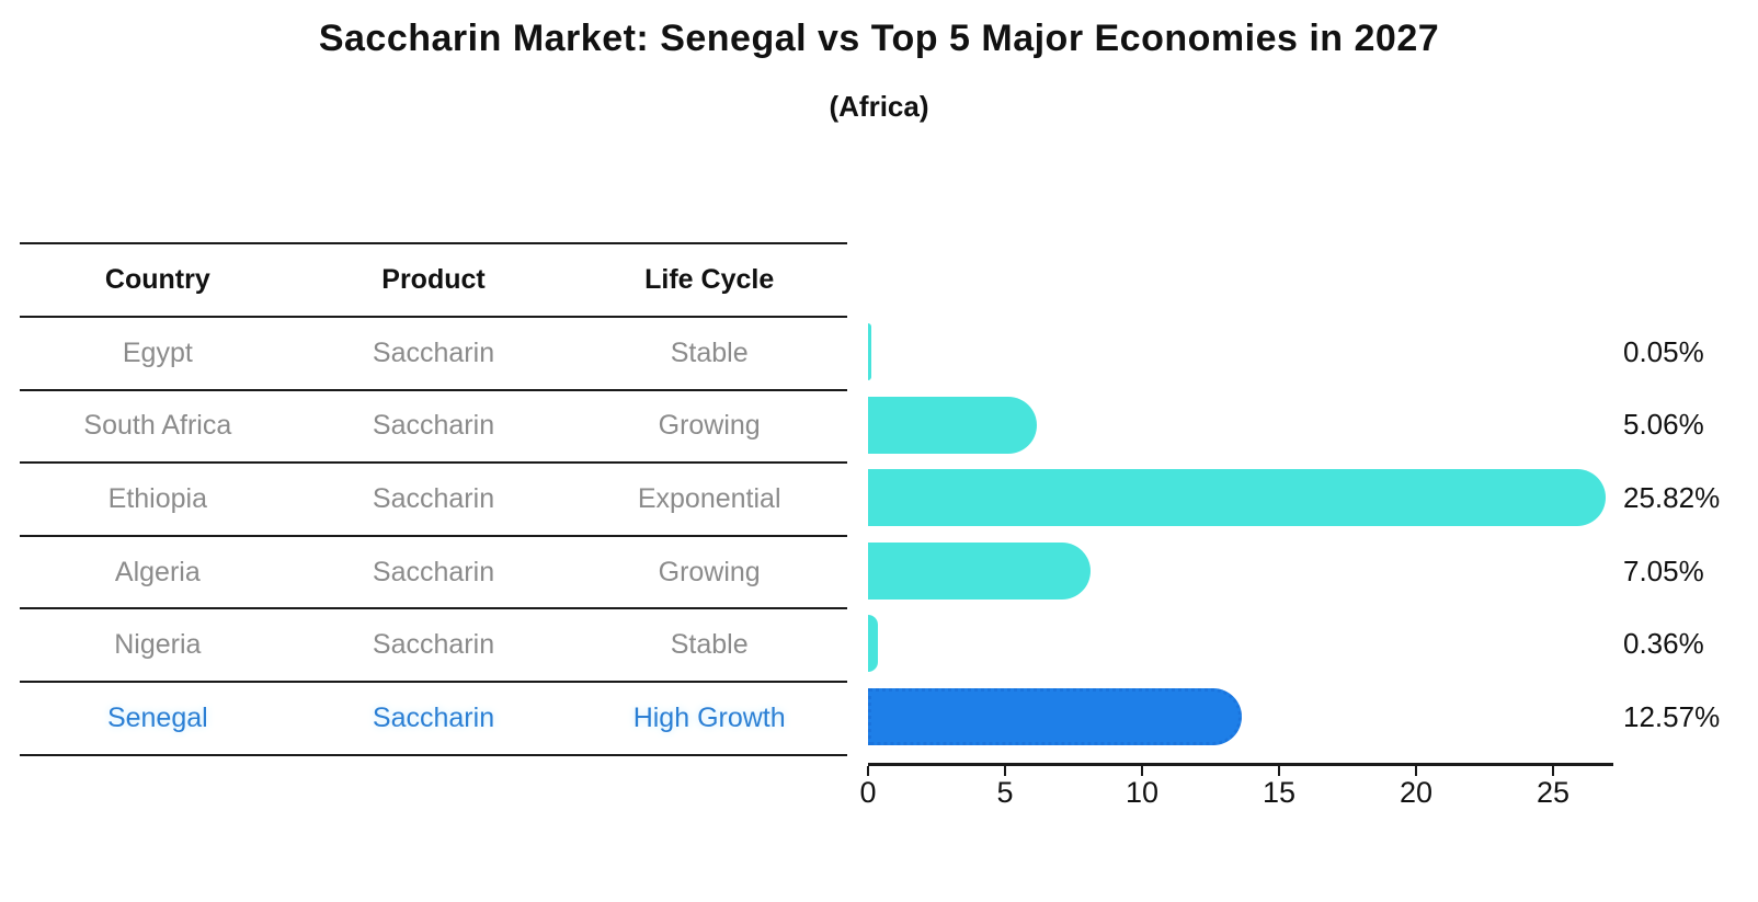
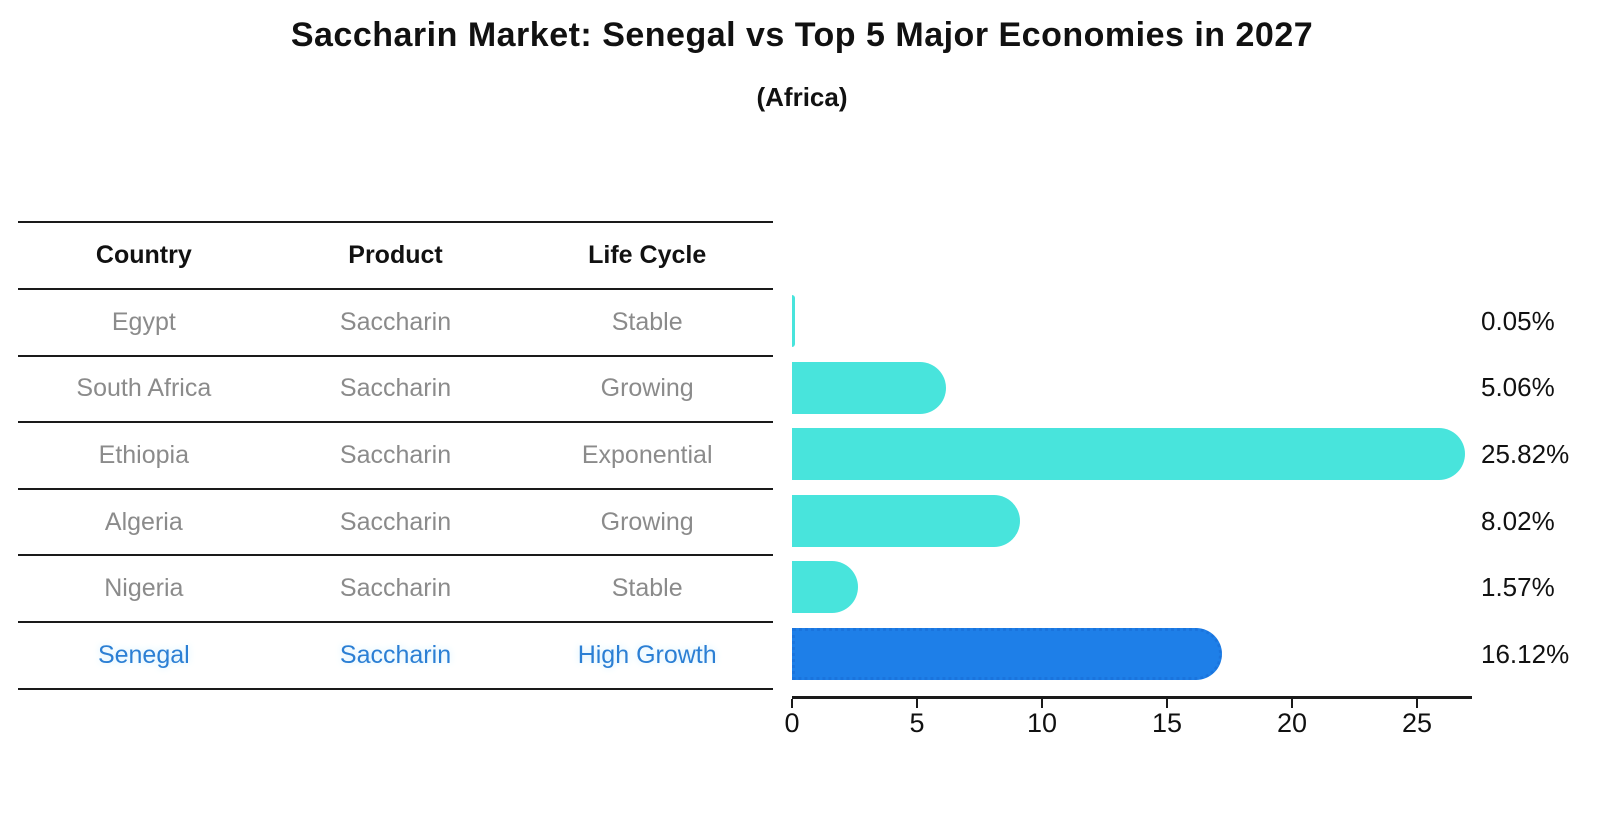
Algeria: 7.05% -> 8.02%
Nigeria: 0.36% -> 1.57%
Senegal: 12.57% -> 16.12%
